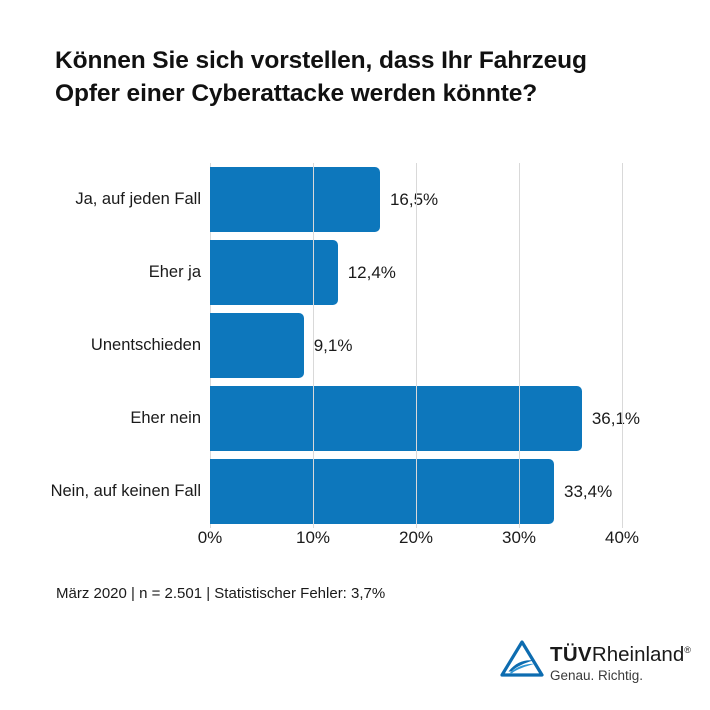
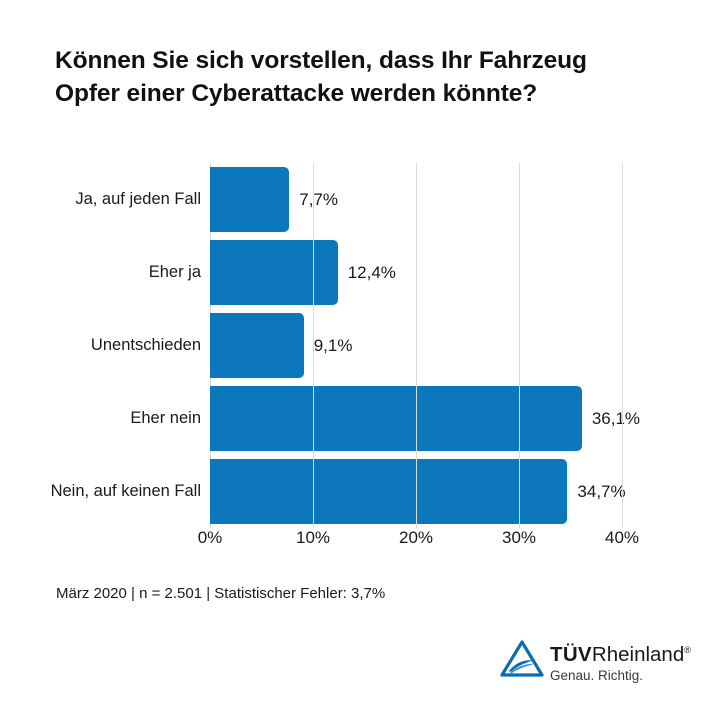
Ja, auf jeden Fall: 16,5% -> 7,7%
Nein, auf keinen Fall: 33,4% -> 34,7%
